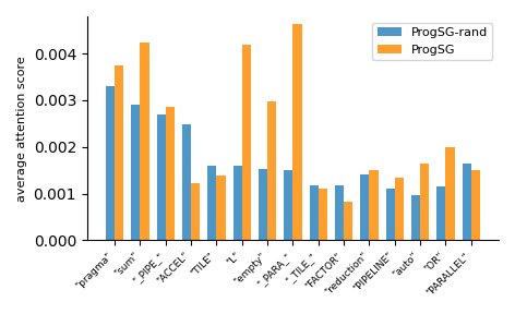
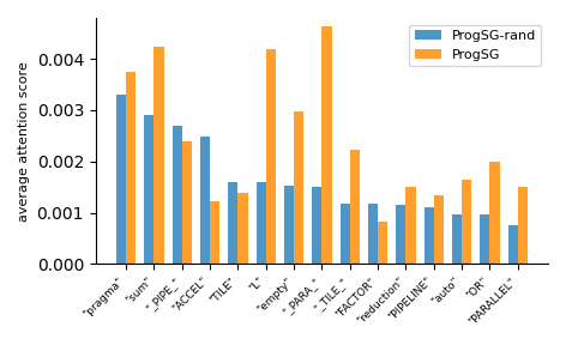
ProgSG/"_PIPE_": 0.00285 -> 0.00240
ProgSG/"_TILE_": 0.00110 -> 0.00222
ProgSG-rand/"reduction": 0.00140 -> 0.00116
ProgSG-rand/"OR": 0.00115 -> 0.00096
ProgSG-rand/"PARALLEL": 0.00165 -> 0.00076
